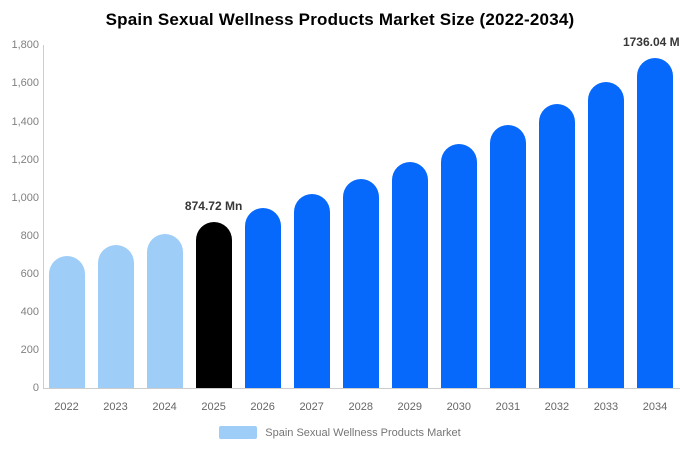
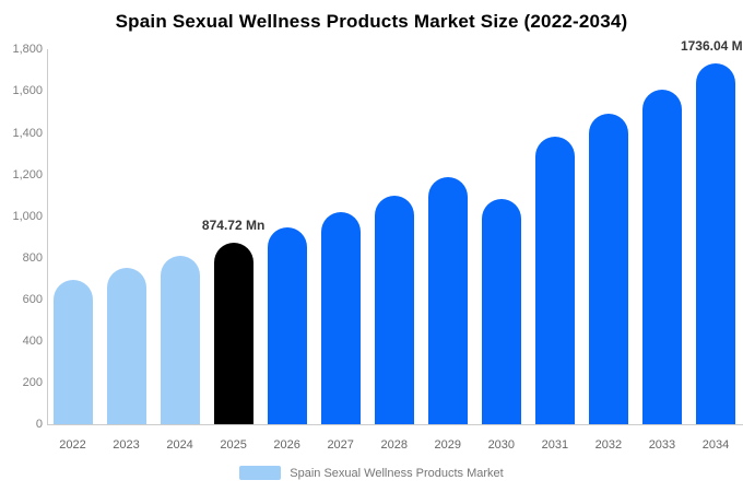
2030: 1280 -> 1080
